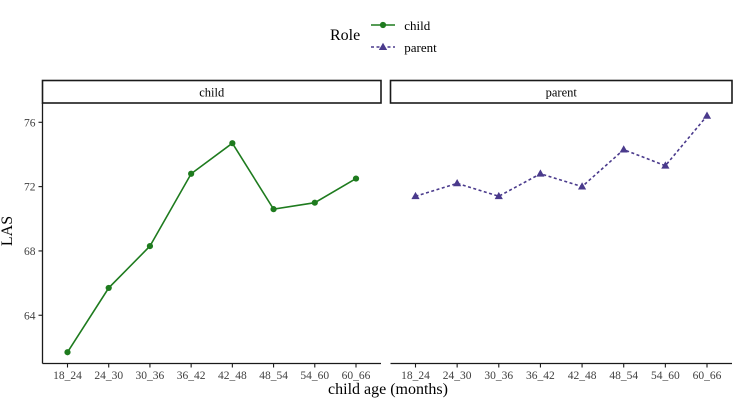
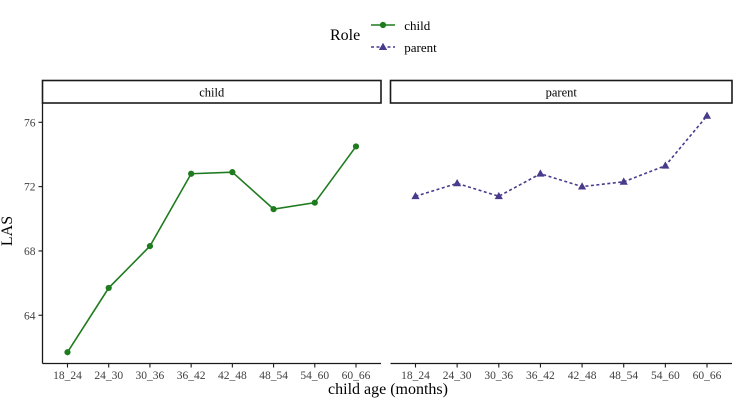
child/42_48: 74.7 -> 72.9
parent/48_54: 74.3 -> 72.3
child/60_66: 72.5 -> 74.5
